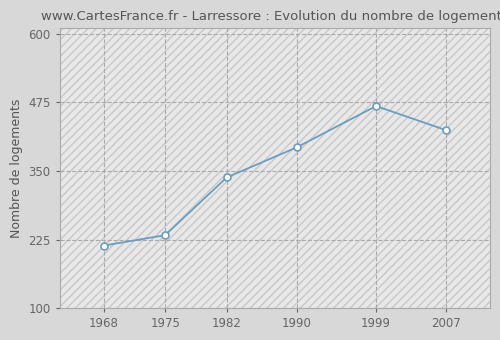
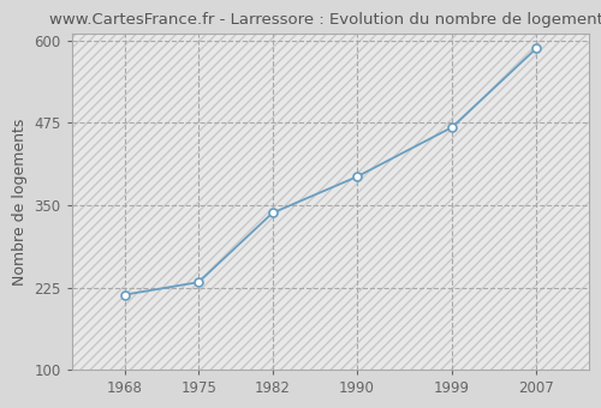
2007: 424 -> 588
